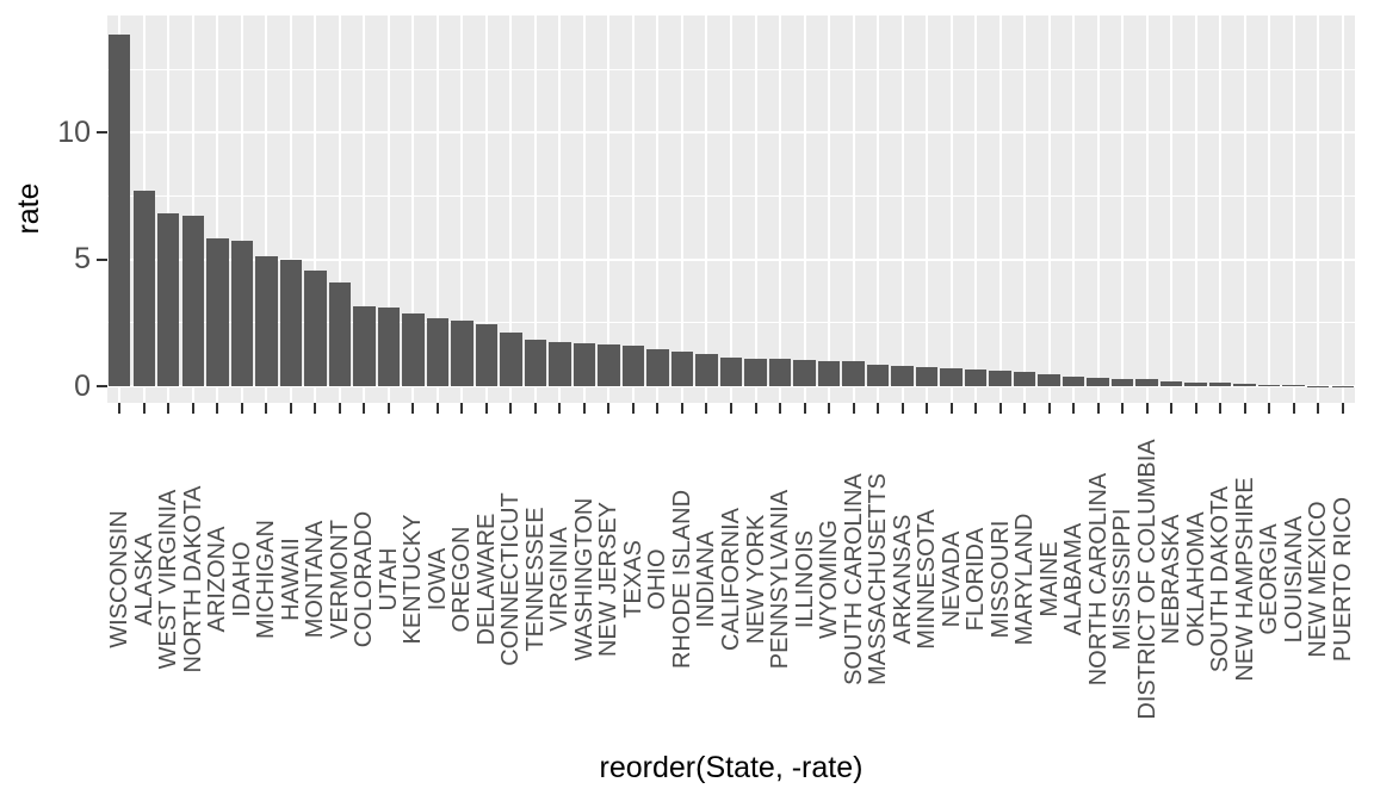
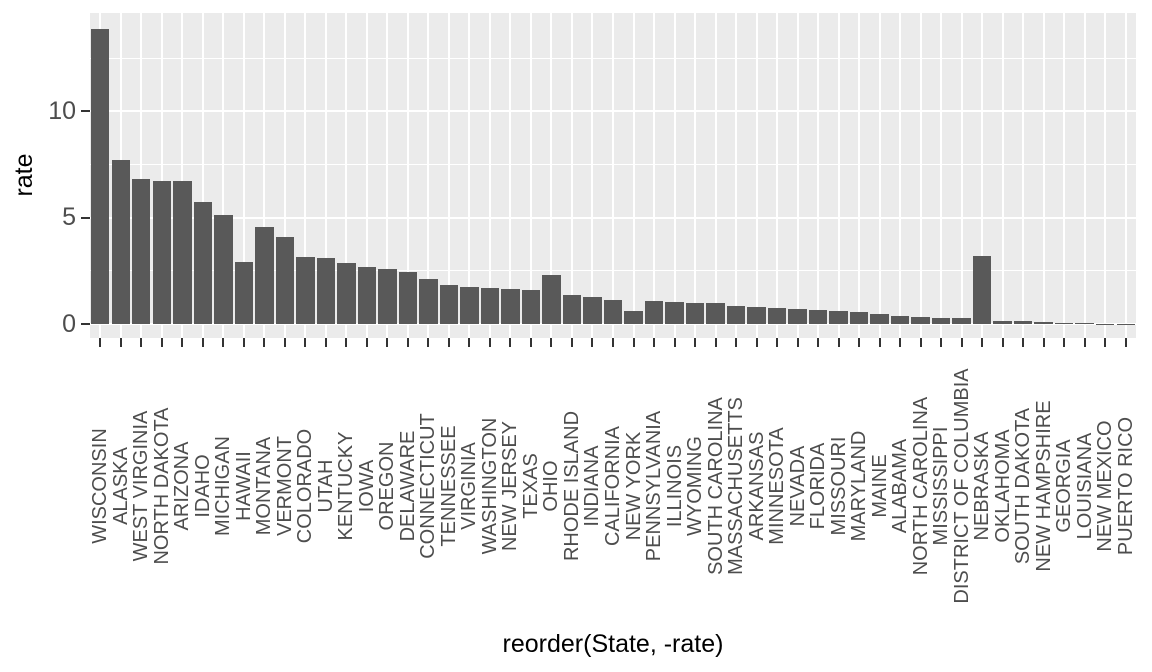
ARIZONA: 5.8 -> 6.7
HAWAII: 5.0 -> 2.9
OHIO: 1.4 -> 2.3
NEW YORK: 1.1 -> 0.6
NEBRASKA: 0.2 -> 3.2
